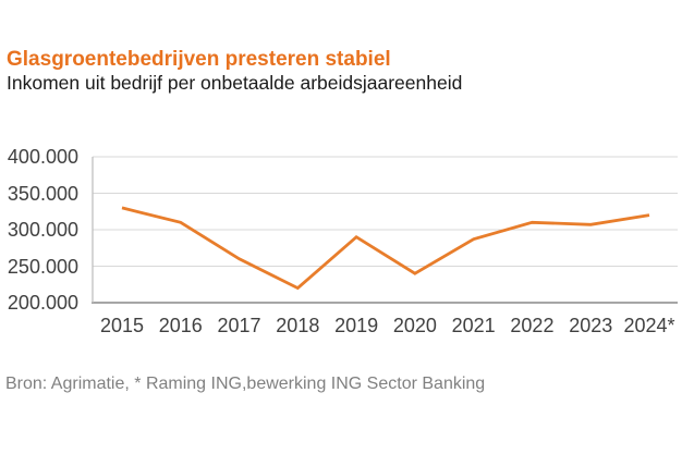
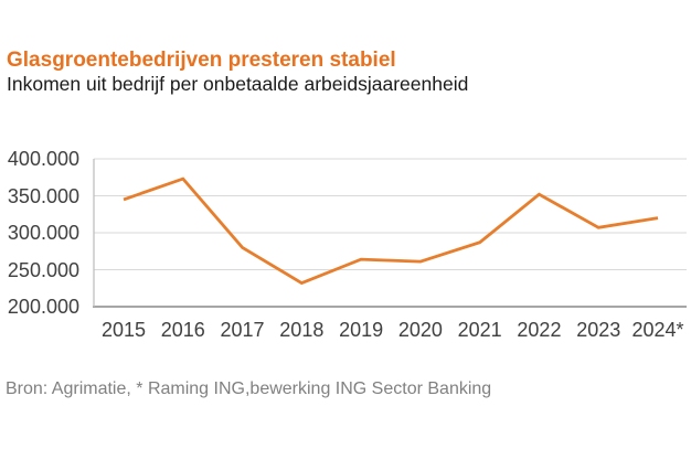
2015: 330000 -> 340000
2016: 310000 -> 370000
2017: 260000 -> 280000
2018: 220000 -> 230000
2019: 290000 -> 260000
2020: 240000 -> 260000
2022: 310000 -> 350000
